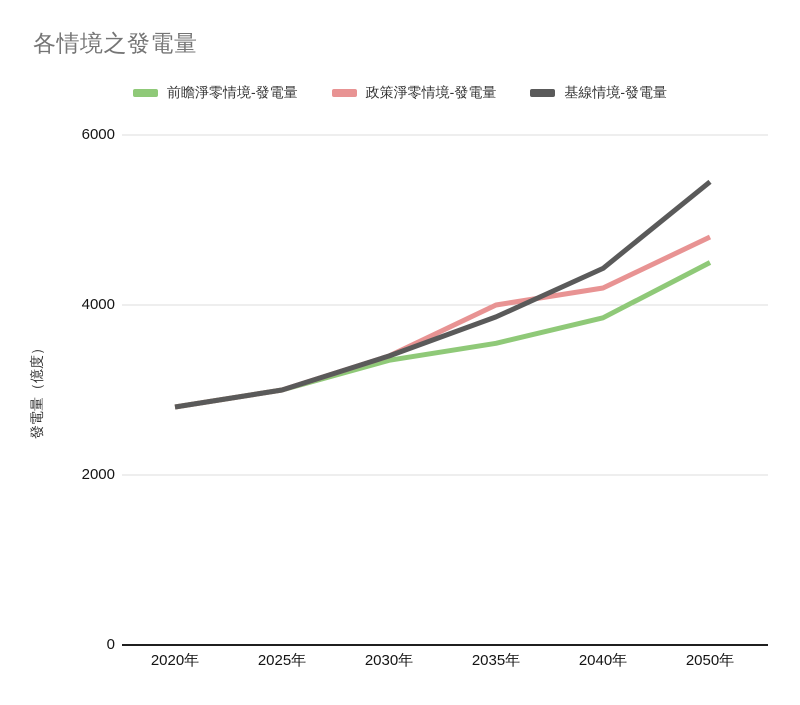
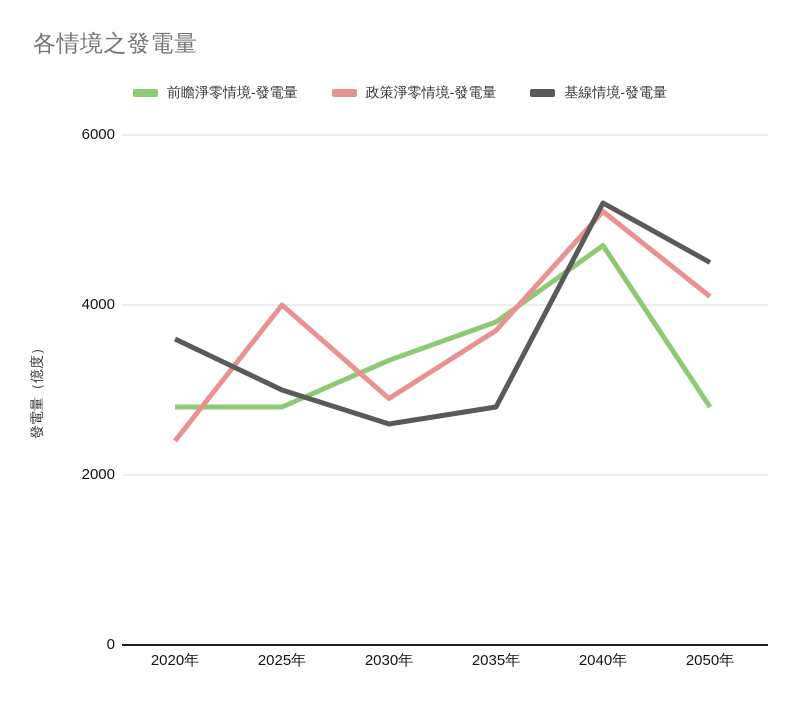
政策淨零情境-發電量/2020年: 2800 -> 2400
基線情境-發電量/2020年: 2800 -> 3600
前瞻淨零情境-發電量/2025年: 3000 -> 2800
政策淨零情境-發電量/2025年: 3000 -> 4000
政策淨零情境-發電量/2030年: 3400 -> 2900
基線情境-發電量/2030年: 3400 -> 2600
前瞻淨零情境-發電量/2035年: 3600 -> 3800
政策淨零情境-發電量/2035年: 4000 -> 3700
基線情境-發電量/2035年: 3900 -> 2800
前瞻淨零情境-發電量/2040年: 3800 -> 4700
政策淨零情境-發電量/2040年: 4200 -> 5100
基線情境-發電量/2040年: 4400 -> 5200
前瞻淨零情境-發電量/2050年: 4500 -> 2800
政策淨零情境-發電量/2050年: 4800 -> 4100
基線情境-發電量/2050年: 5400 -> 4500
